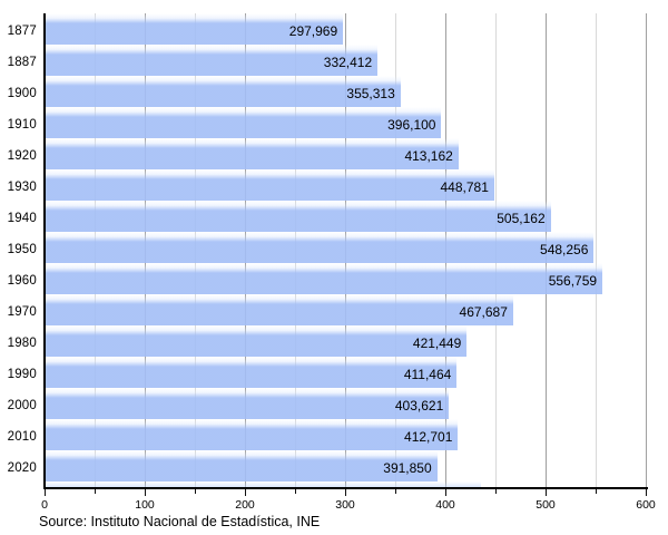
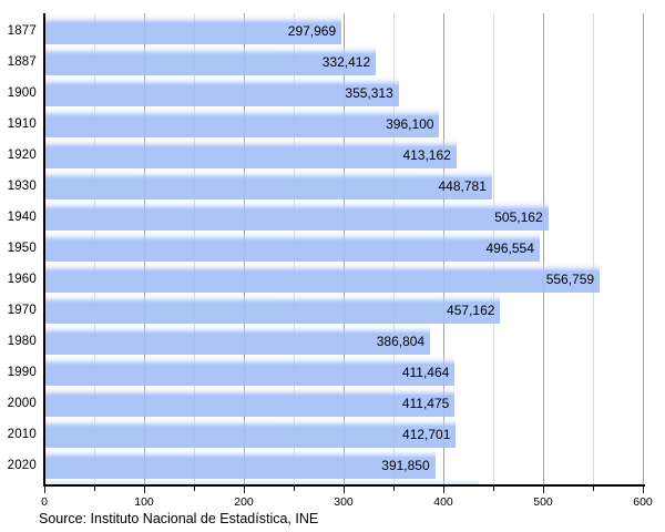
1950: 548,256 -> 496,554
1970: 467,687 -> 457,162
1980: 421,449 -> 386,804
2000: 403,621 -> 411,475
